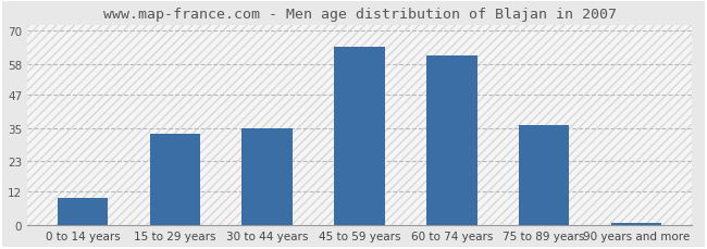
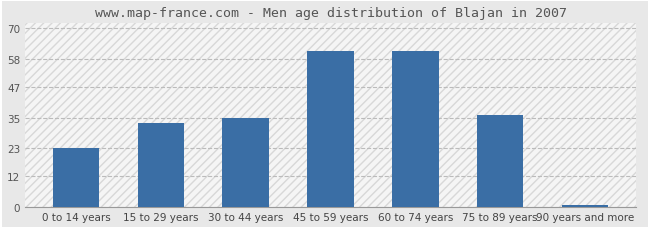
0 to 14 years: 10 -> 23
45 to 59 years: 64 -> 61
